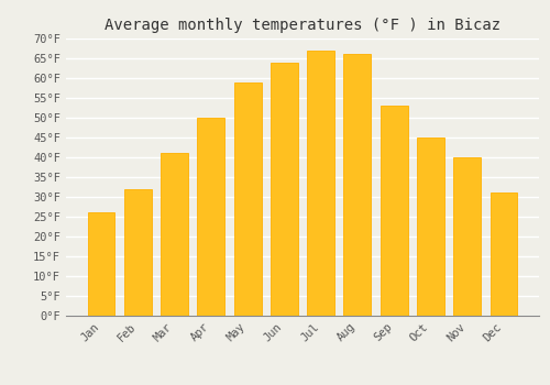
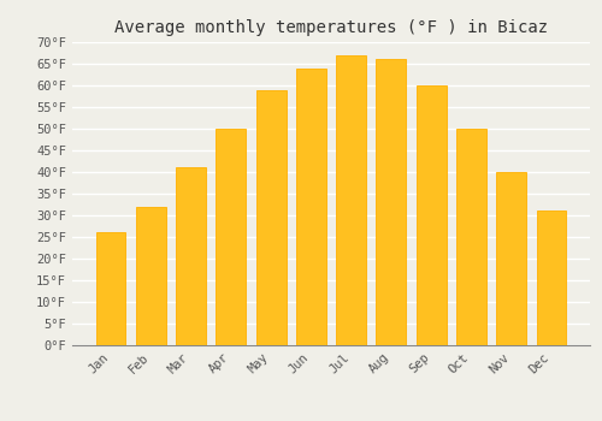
Sep: 53°F -> 60°F
Oct: 45°F -> 50°F
